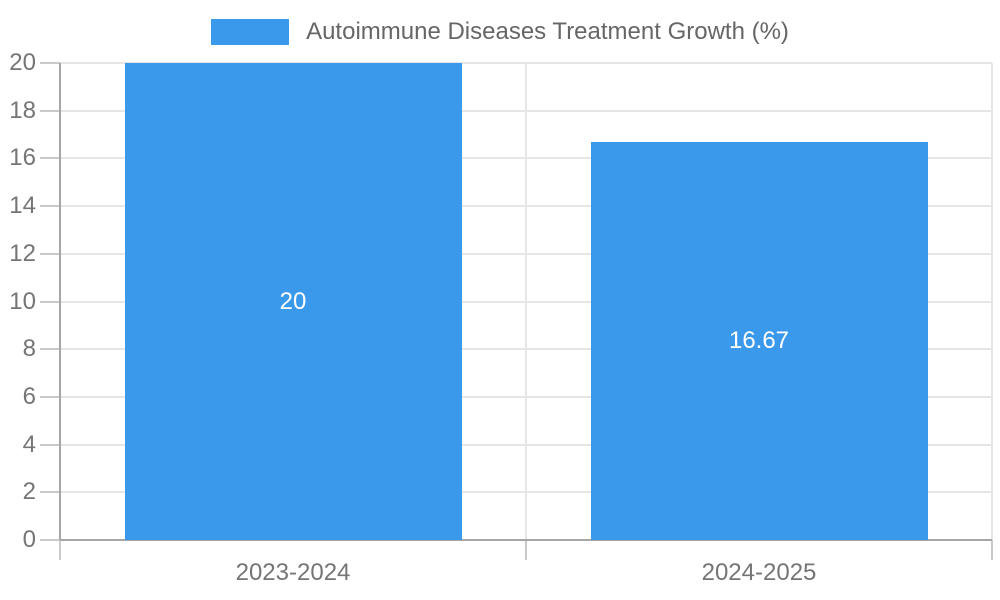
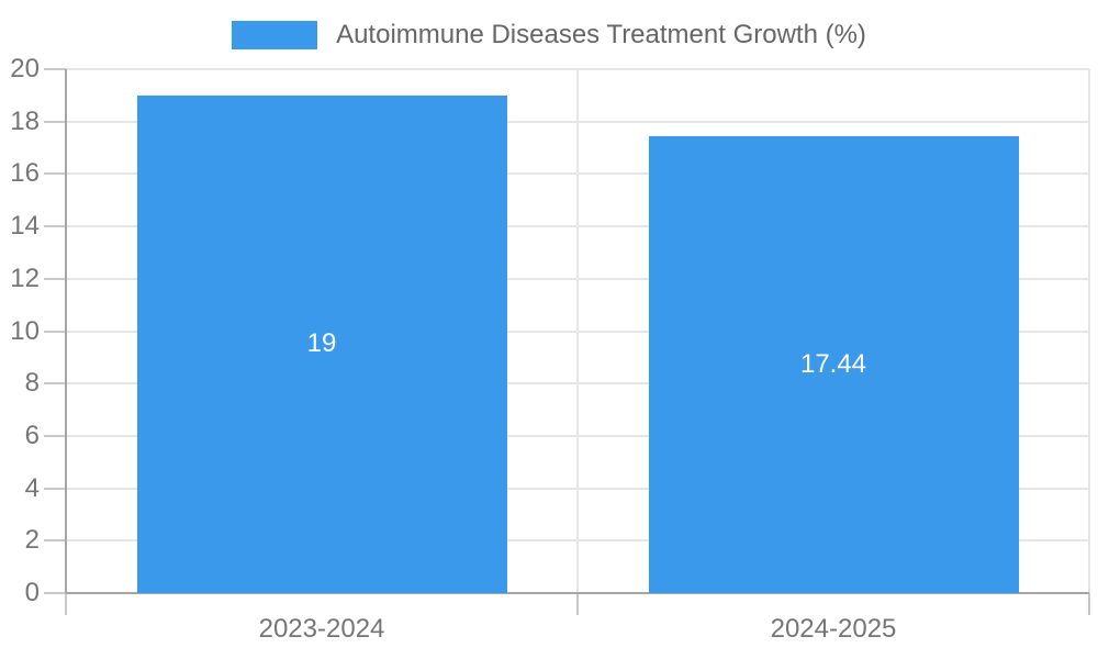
2023-2024: 20 -> 19
2024-2025: 16.67 -> 17.44
